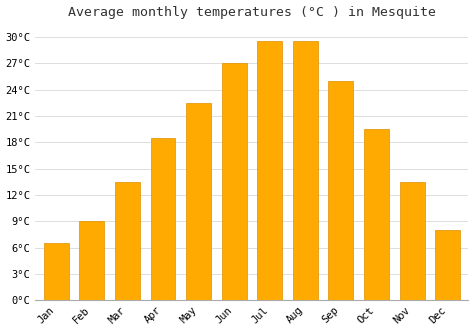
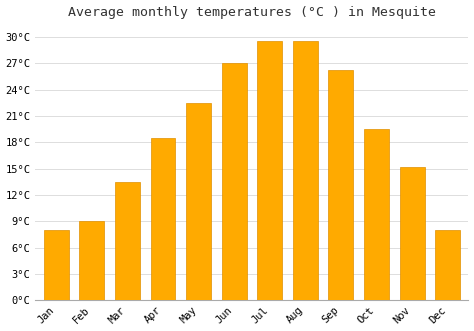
Jan: 6.5°C -> 8.0°C
Sep: 25.0°C -> 26.2°C
Nov: 13.5°C -> 15.2°C
